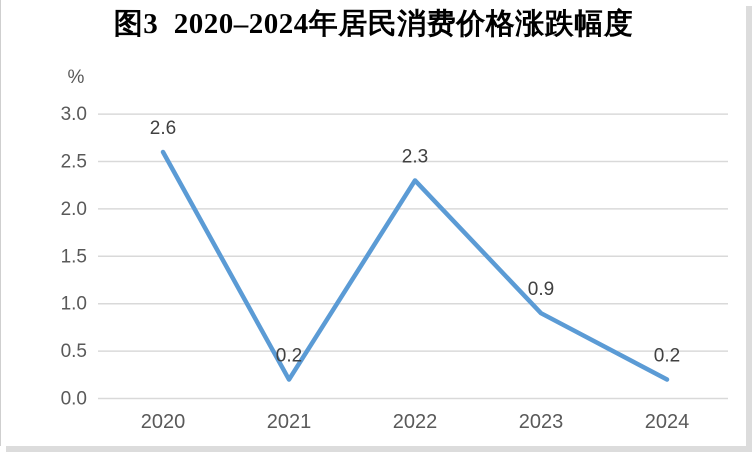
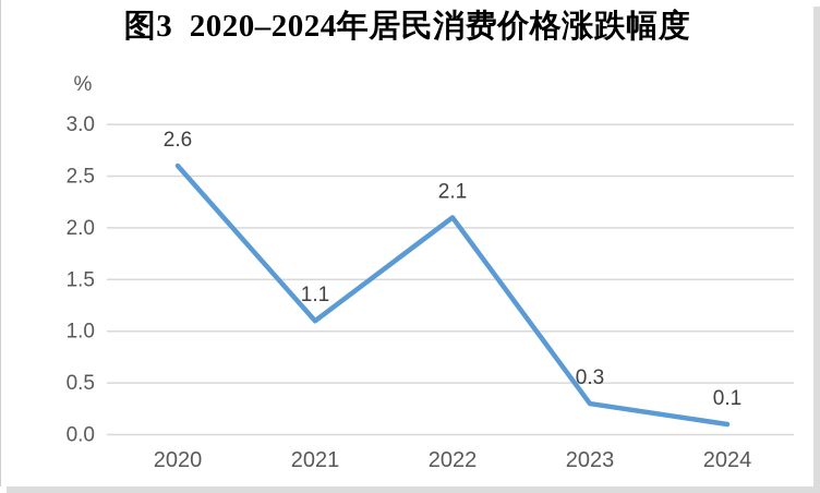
2021: 0.2 -> 1.1
2022: 2.3 -> 2.1
2023: 0.9 -> 0.3
2024: 0.2 -> 0.1
